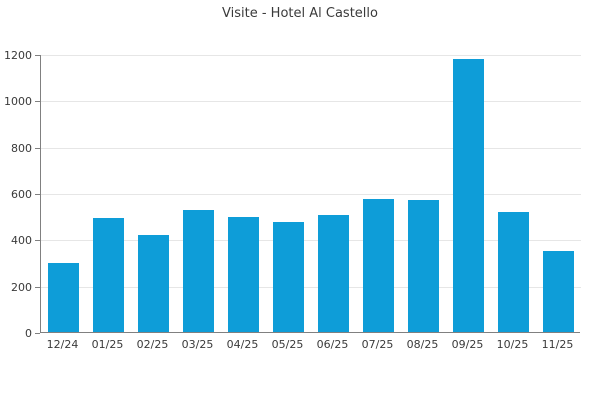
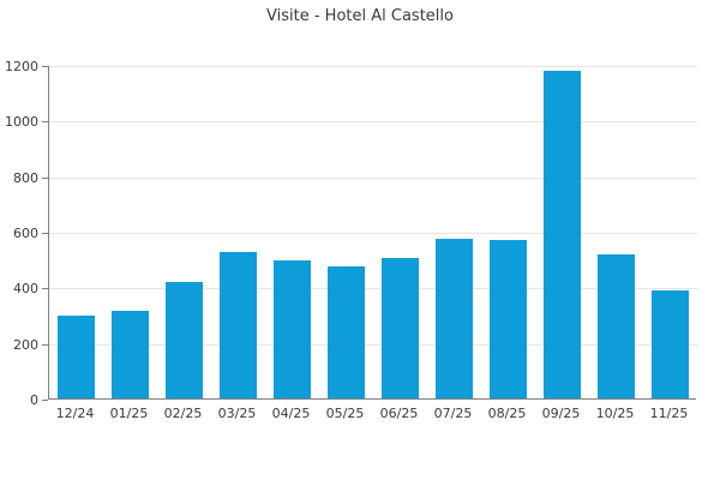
01/25: 490 -> 320
11/25: 350 -> 390
